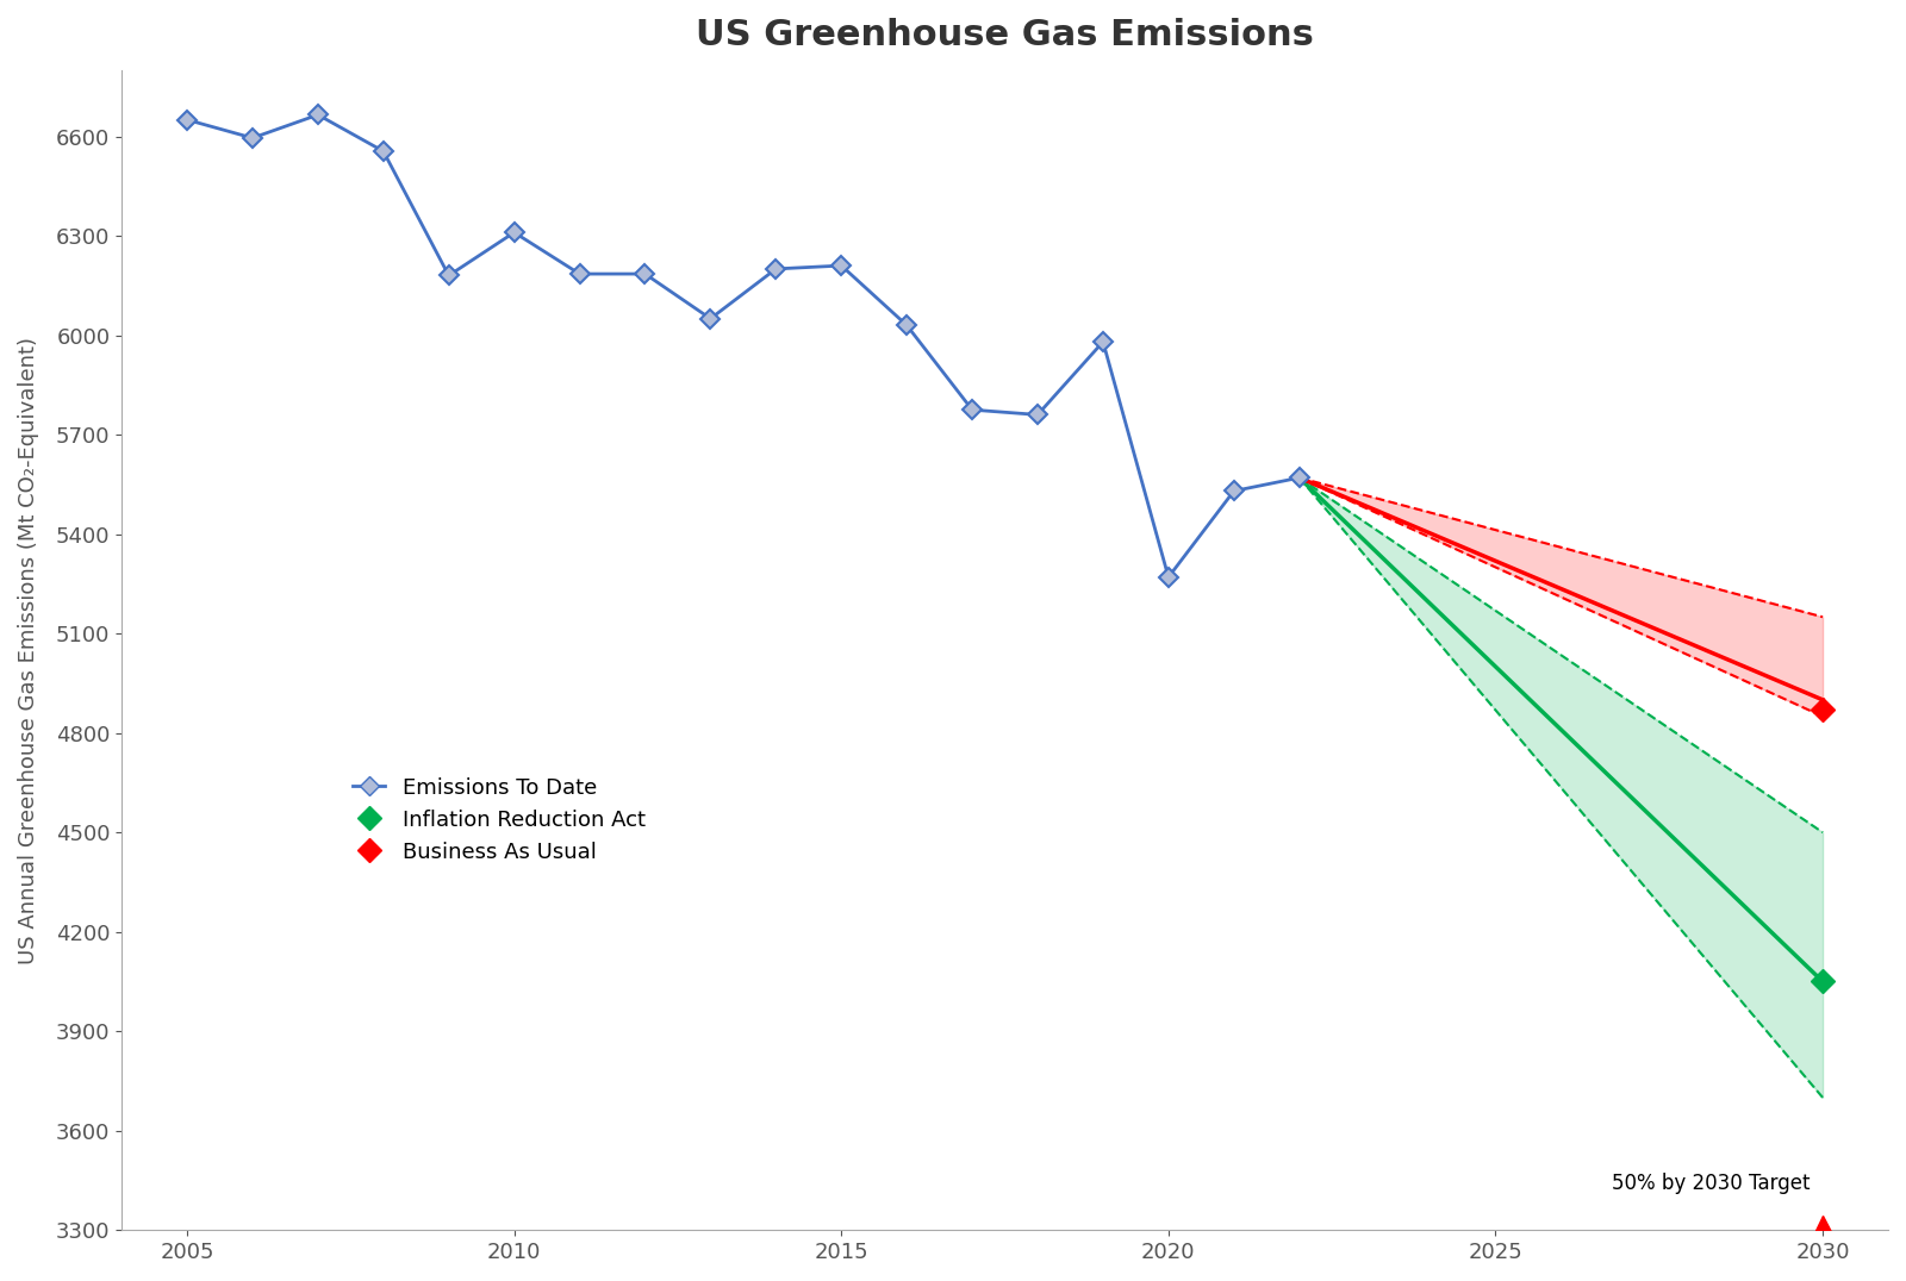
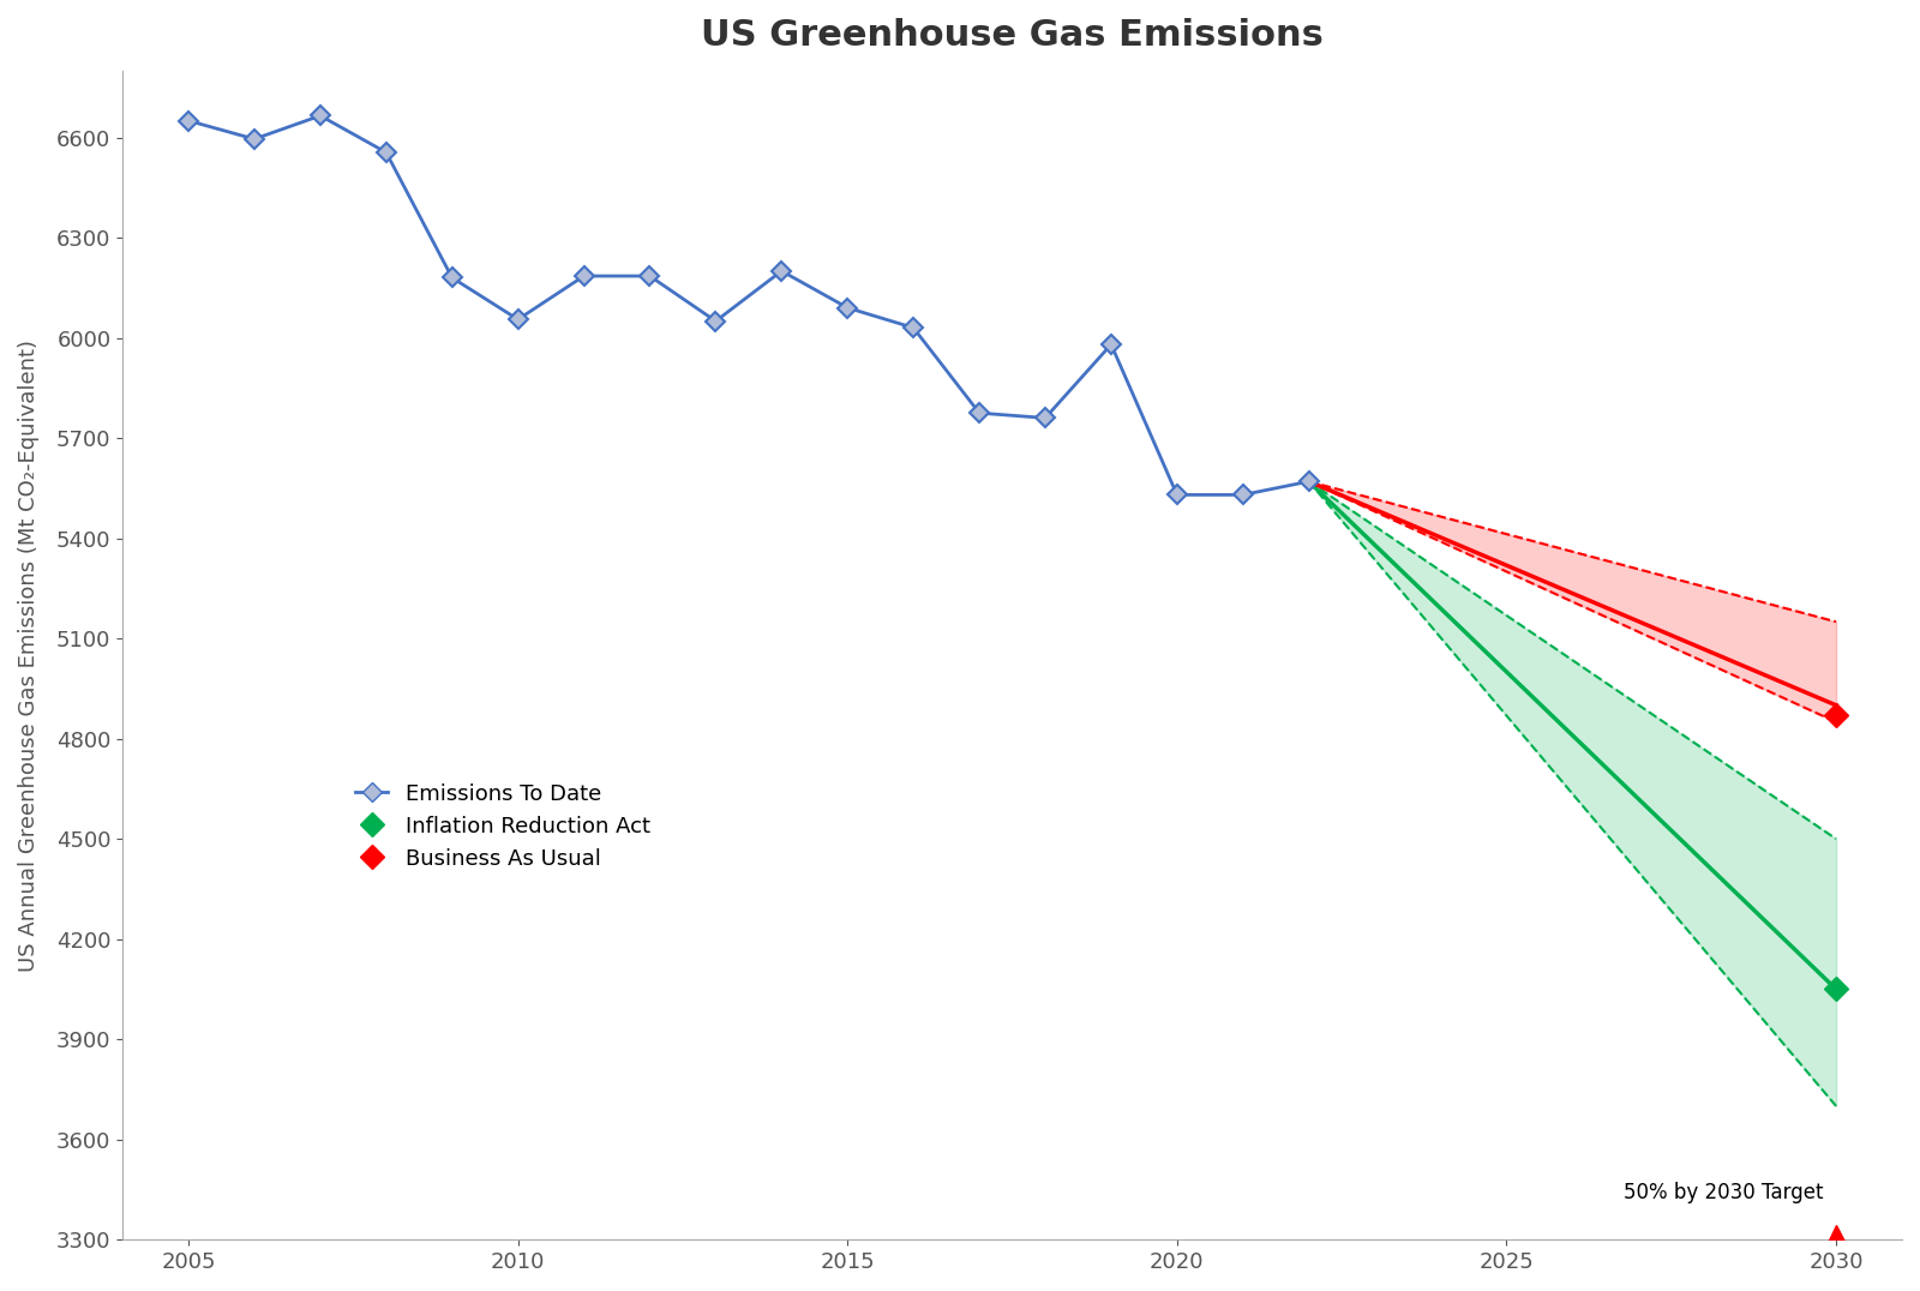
2010: 6310 -> 6055
2015: 6210 -> 6090
2020: 5270 -> 5530
